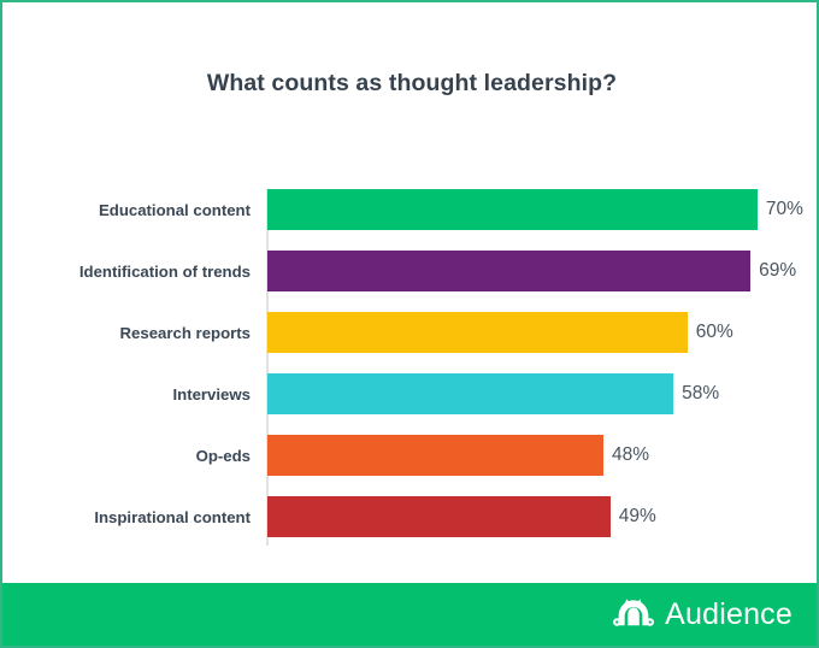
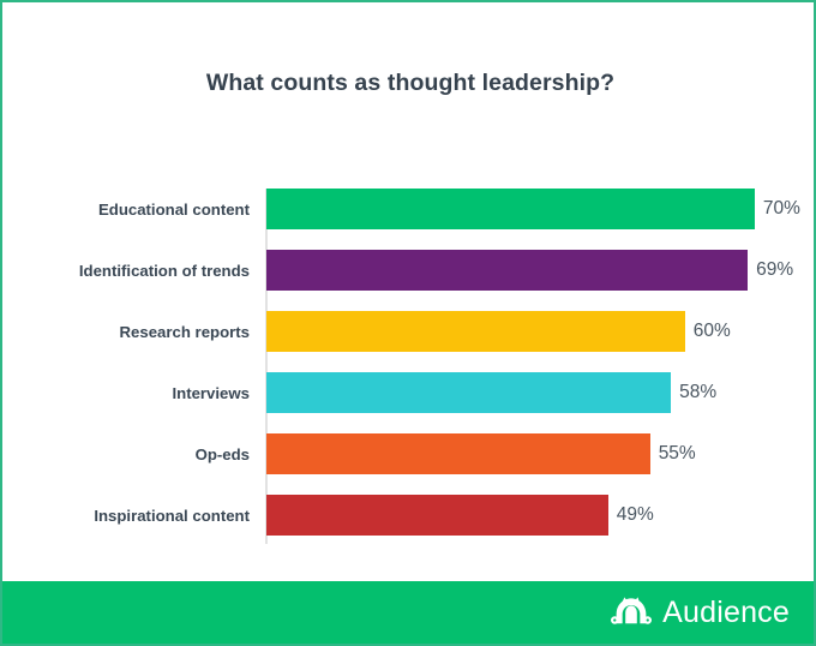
Op-eds: 48% -> 55%
